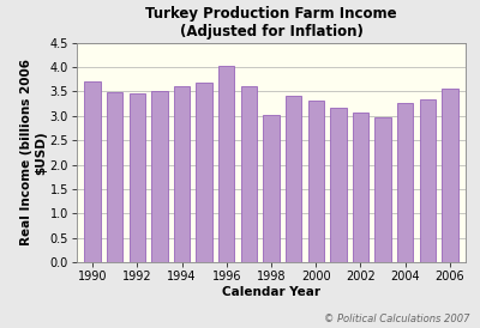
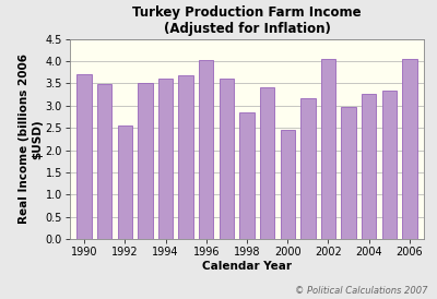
1992: 3.46 -> 2.55
1998: 3.01 -> 2.85
2000: 3.31 -> 2.45
2002: 3.06 -> 4.05
2006: 3.55 -> 4.05
